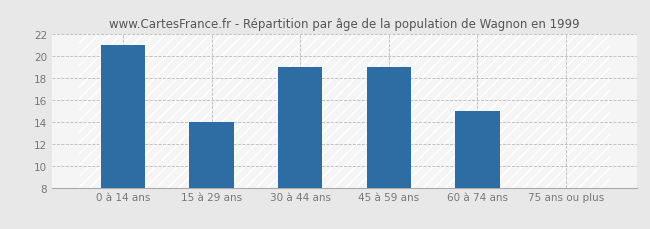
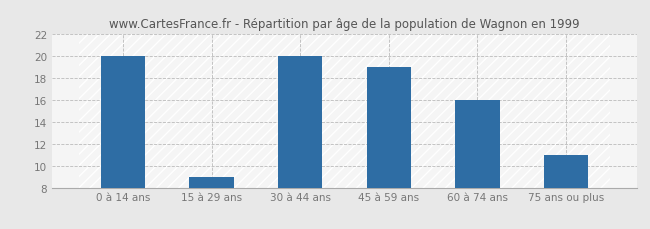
0 à 14 ans: 21 -> 20
15 à 29 ans: 14 -> 9
30 à 44 ans: 19 -> 20
60 à 74 ans: 15 -> 16
75 ans ou plus: 8 -> 11
